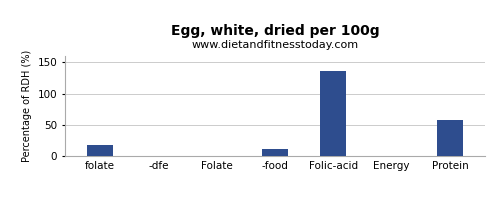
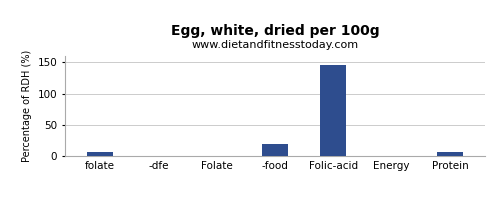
folate: 18 -> 6
-food: 12 -> 20
Folic-acid: 136 -> 146
Protein: 58 -> 7
